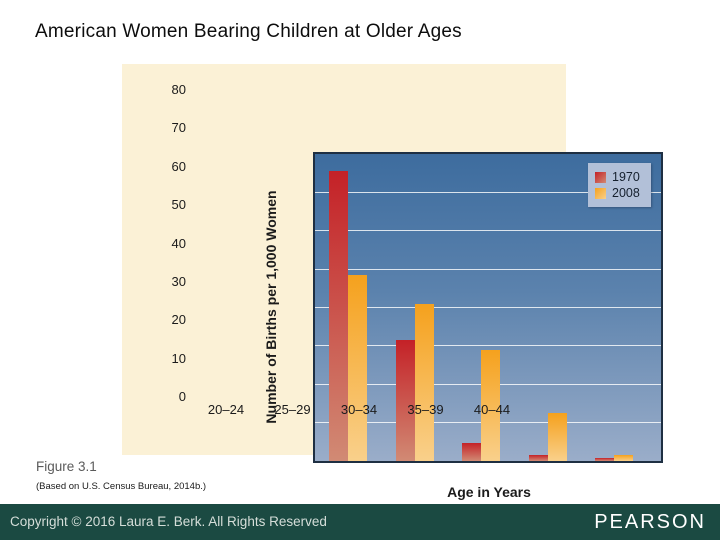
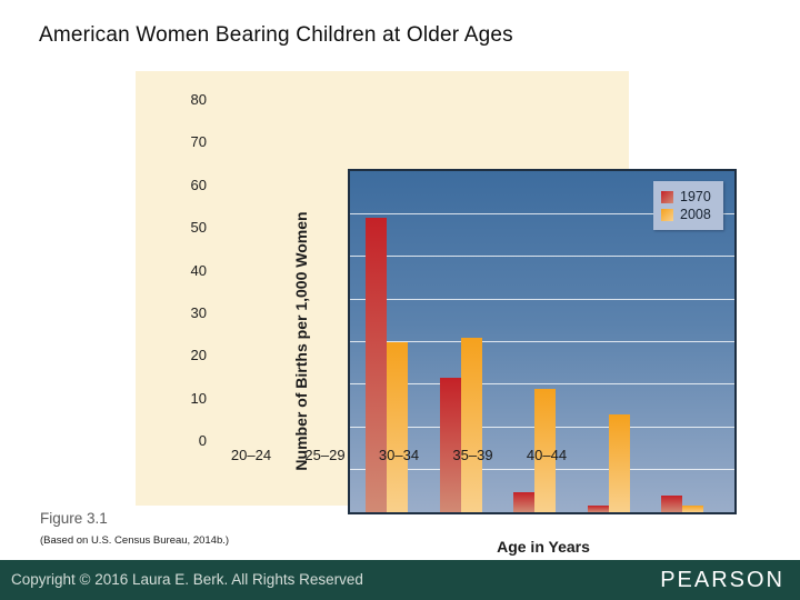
1970/20–24: 76 -> 69
2008/20–24: 48 -> 40
2008/35–39: 12 -> 23
1970/40–44: 1 -> 4
